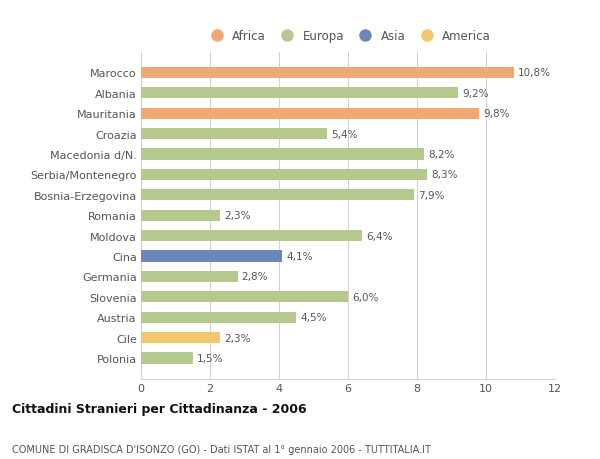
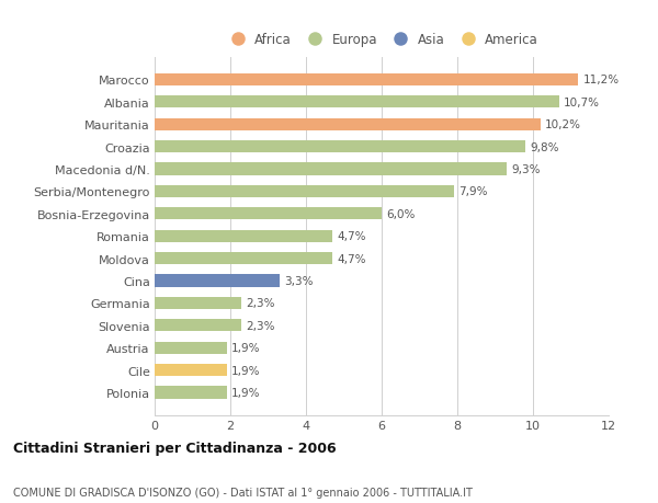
Marocco: 10,8% -> 11,2%
Albania: 9,2% -> 10,7%
Mauritania: 9,8% -> 10,2%
Croazia: 5,4% -> 9,8%
Macedonia d/N.: 8,2% -> 9,3%
Serbia/Montenegro: 8,3% -> 7,9%
Bosnia-Erzegovina: 7,9% -> 6,0%
Romania: 2,3% -> 4,7%
Moldova: 6,4% -> 4,7%
Cina: 4,1% -> 3,3%
Germania: 2,8% -> 2,3%
Slovenia: 6,0% -> 2,3%
Austria: 4,5% -> 1,9%
Cile: 2,3% -> 1,9%
Polonia: 1,5% -> 1,9%
